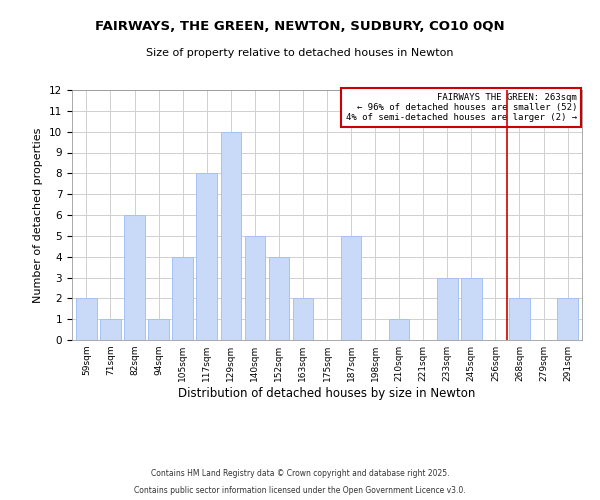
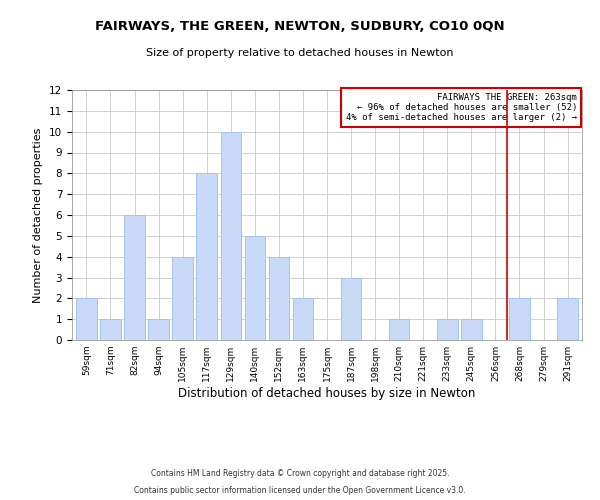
187sqm: 5 -> 3
233sqm: 3 -> 1
245sqm: 3 -> 1
